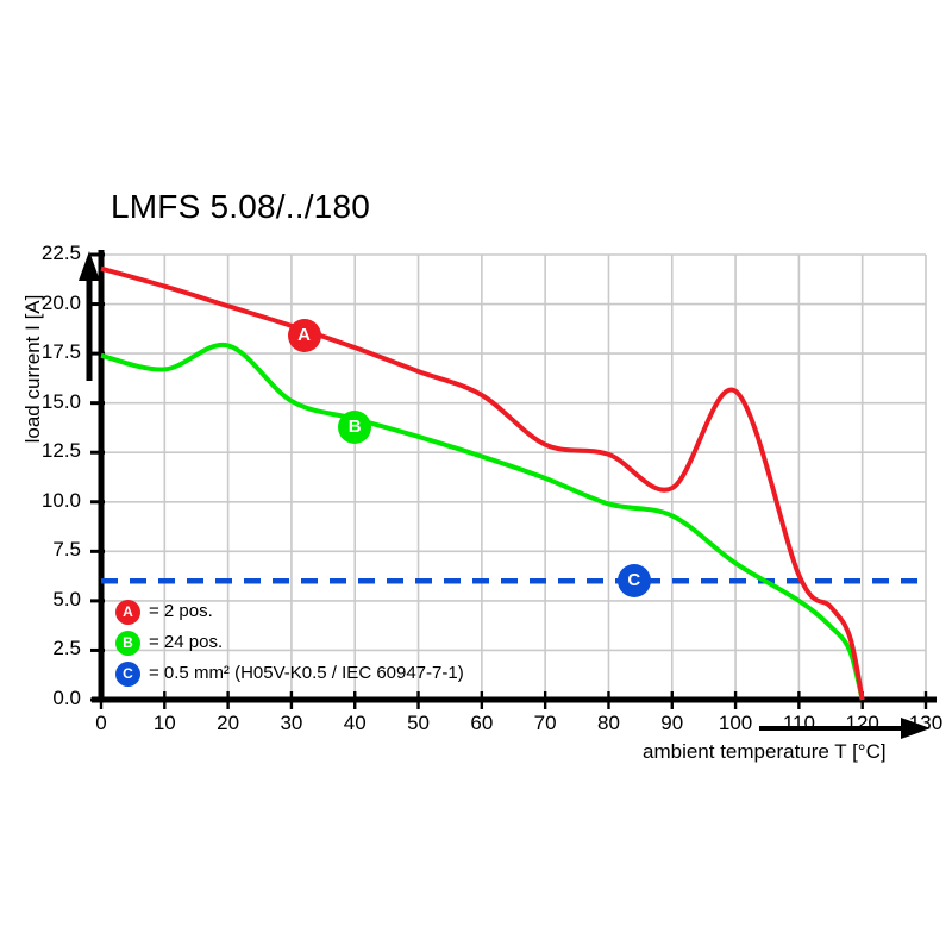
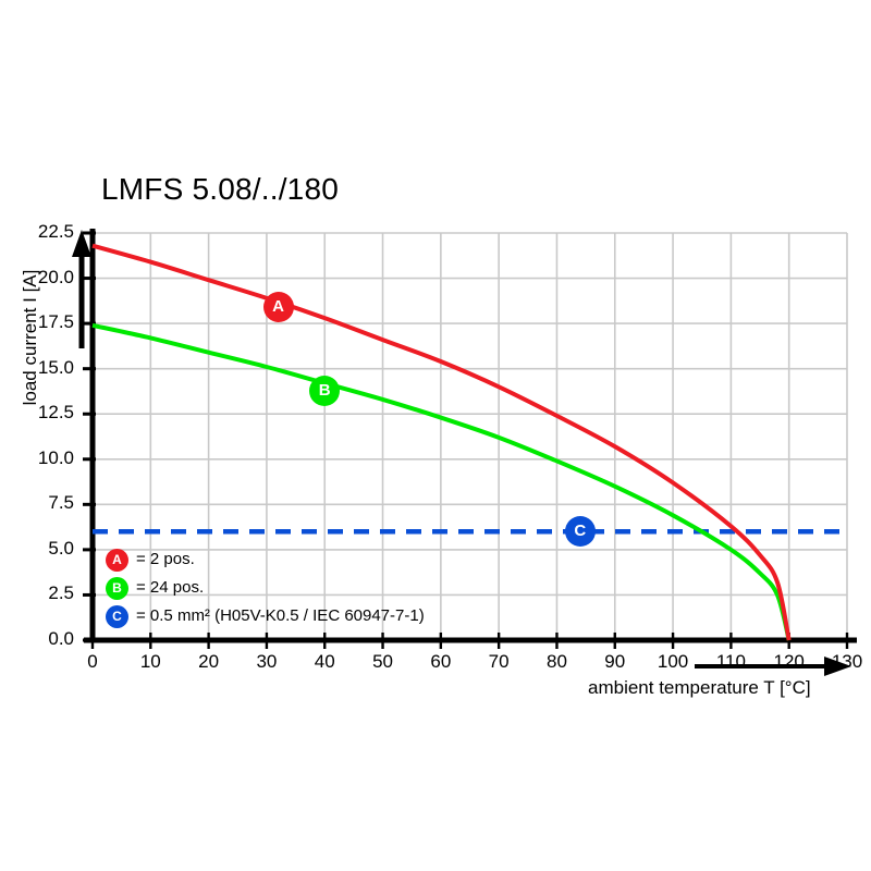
B = 24 pos./20: 17.9 -> 15.9
A = 2 pos./70: 12.9 -> 14.0
B = 24 pos./90: 9.3 -> 8.5
A = 2 pos./100: 15.6 -> 8.7
